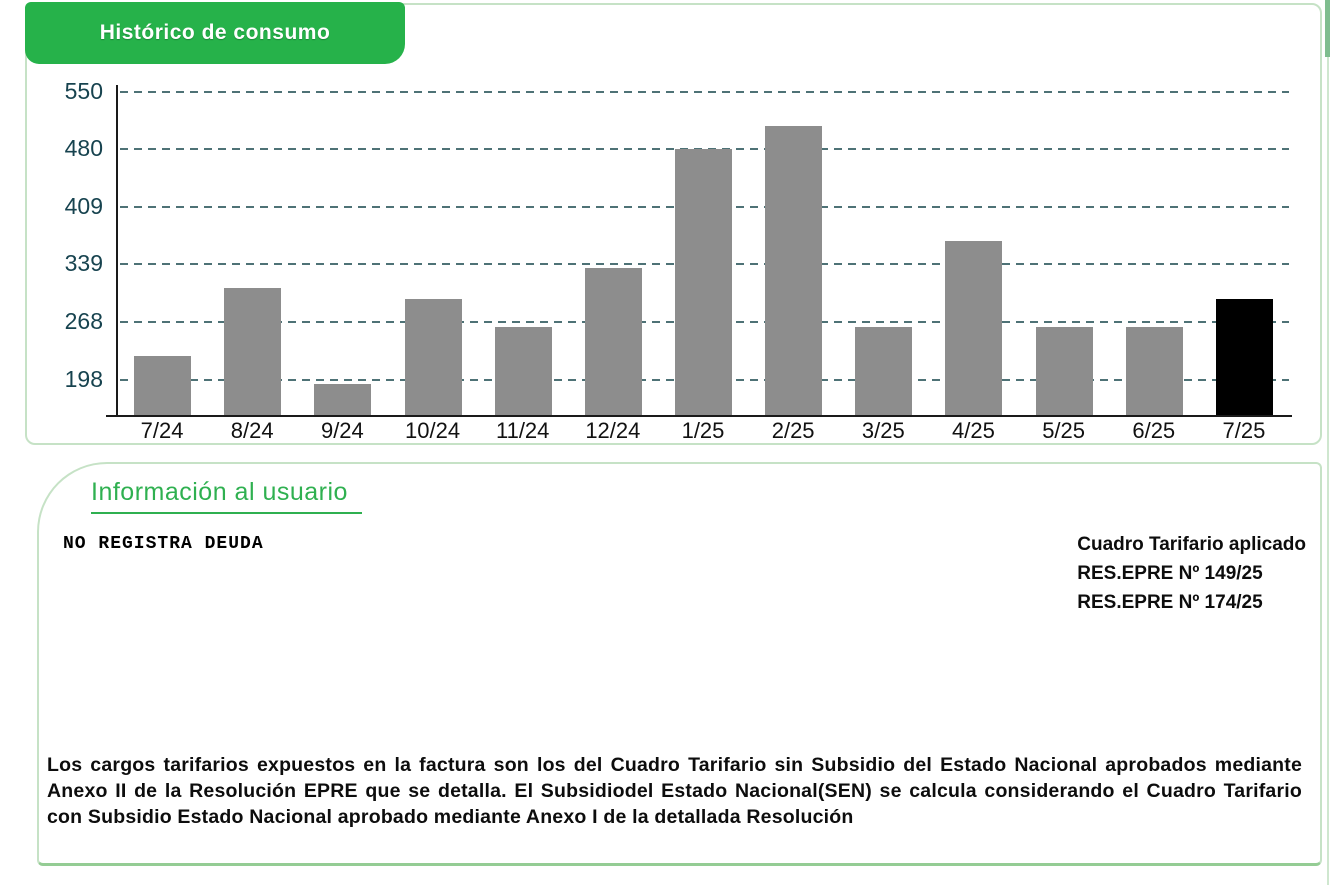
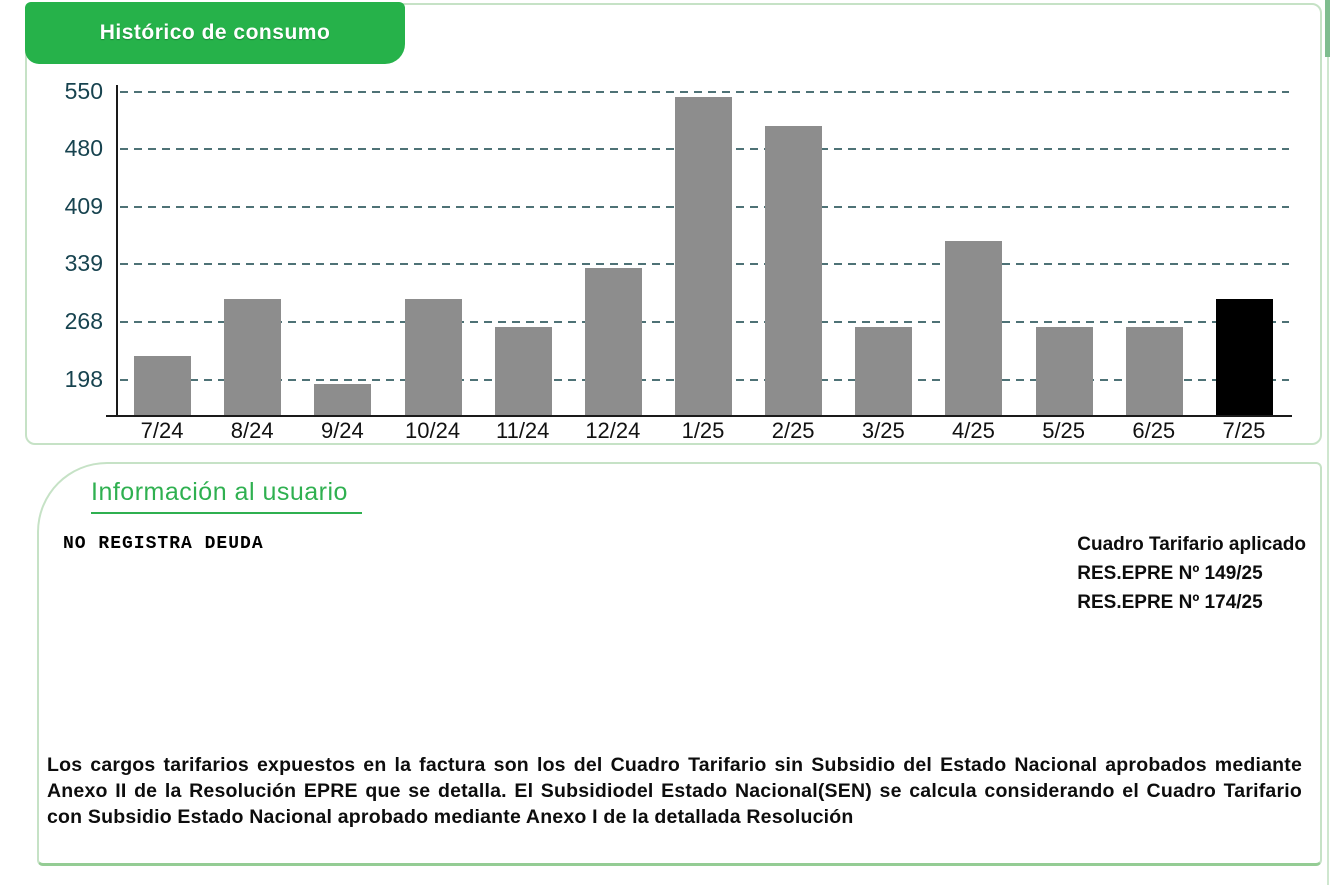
8/24: 310 -> 300
1/25: 480 -> 540
